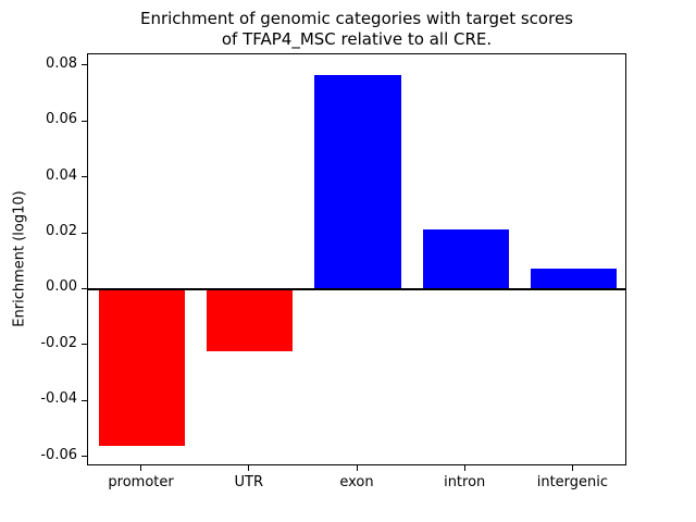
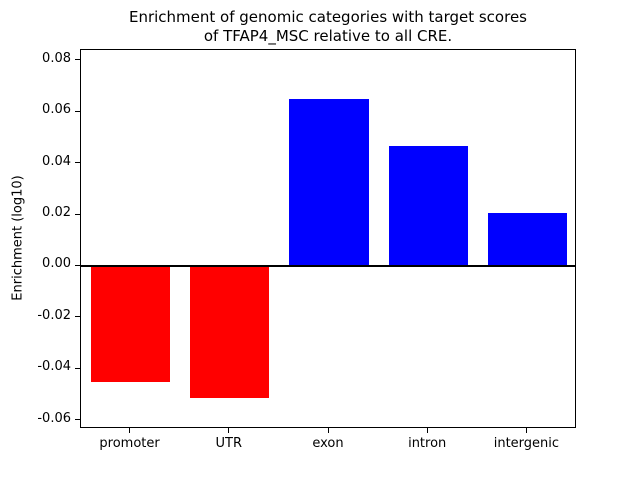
promoter: -0.056 -> -0.045
UTR: -0.022 -> -0.051
exon: 0.077 -> 0.065
intron: 0.021 -> 0.047
intergenic: 0.007 -> 0.021
